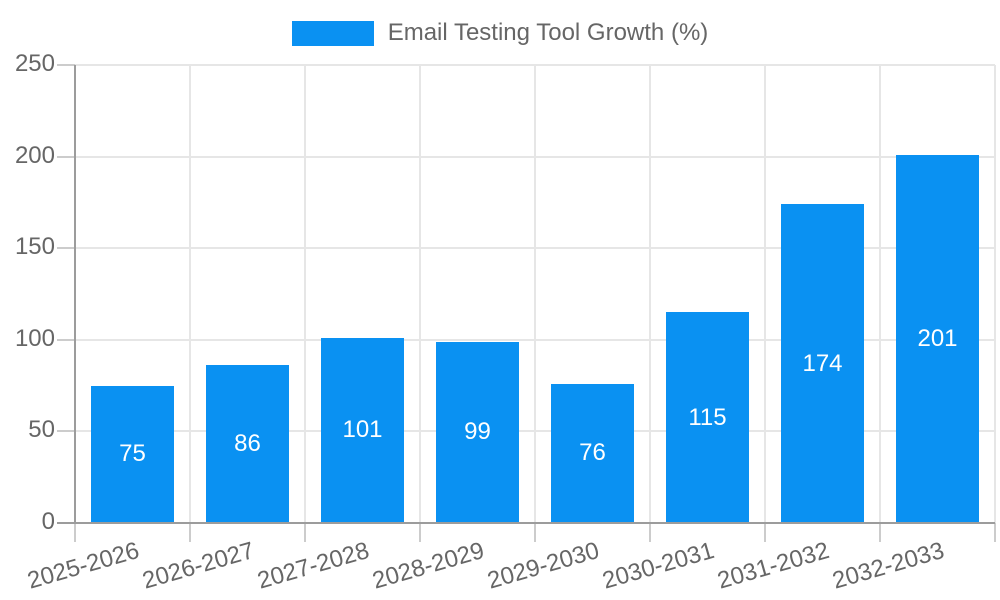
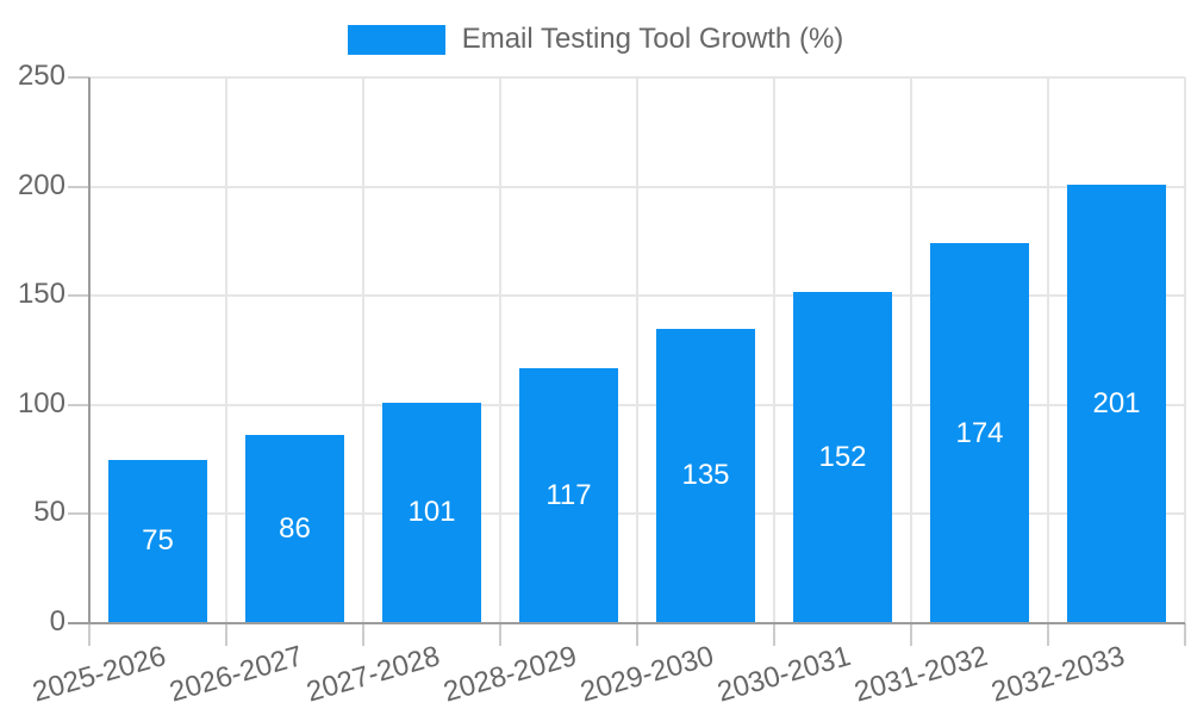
2028-2029: 99 -> 117
2029-2030: 76 -> 135
2030-2031: 115 -> 152
